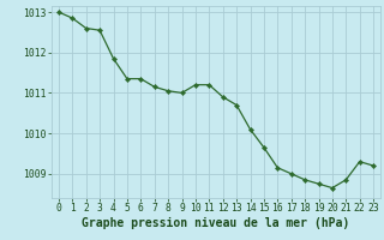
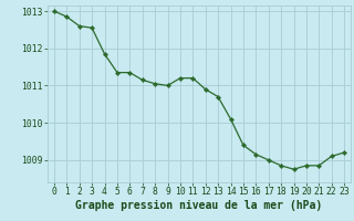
15: 1009.65 -> 1009.40
20: 1008.65 -> 1008.85
22: 1009.30 -> 1009.10
